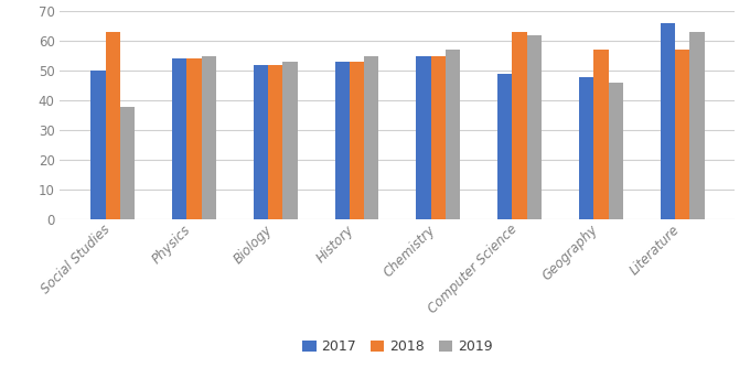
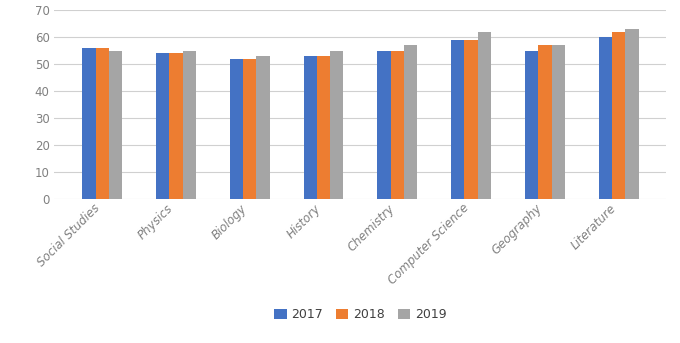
2017/Social Studies: 50 -> 56
2018/Social Studies: 63 -> 56
2019/Social Studies: 38 -> 55
2017/Computer Science: 49 -> 59
2018/Computer Science: 63 -> 59
2017/Geography: 48 -> 55
2019/Geography: 46 -> 57
2017/Literature: 66 -> 60
2018/Literature: 57 -> 62
